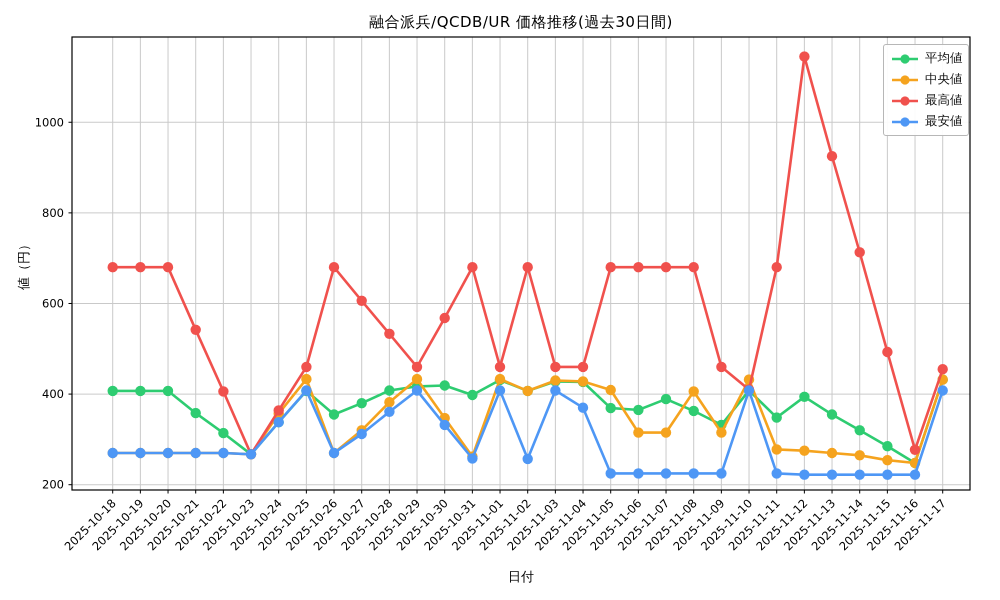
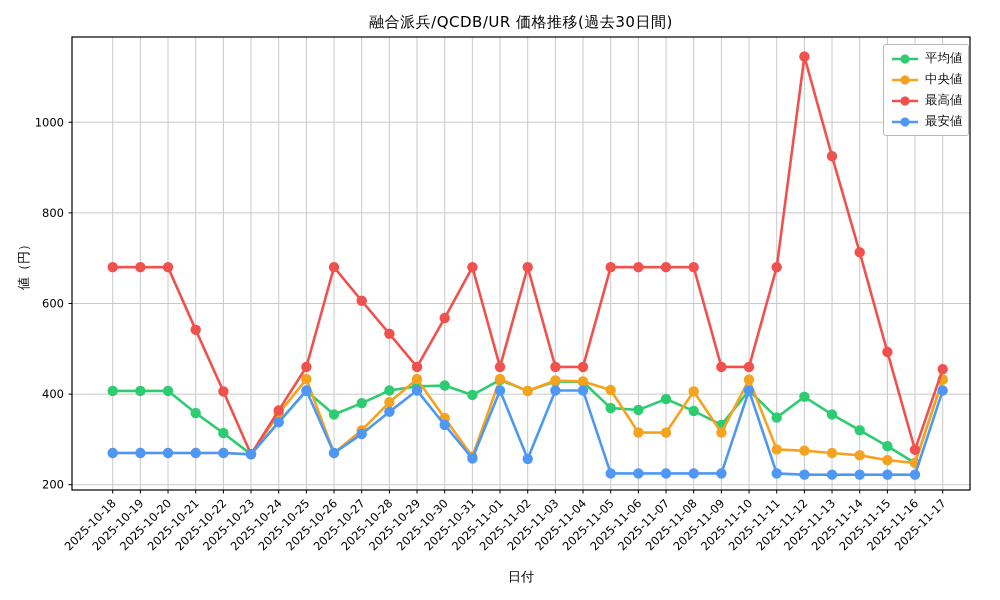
最安値/2025-11-04: 370 -> 410
最高値/2025-11-10: 410 -> 460
